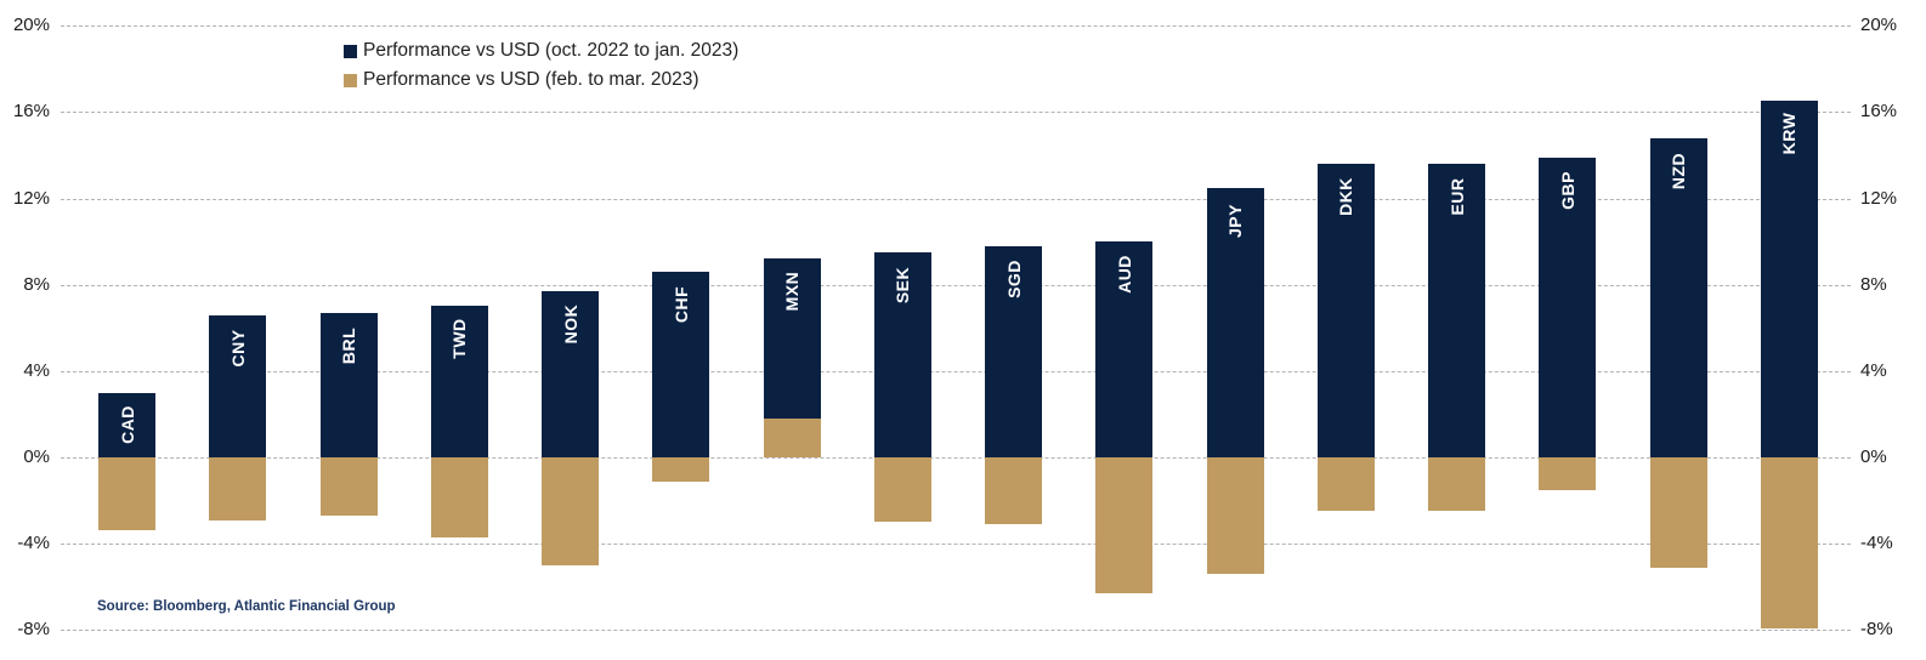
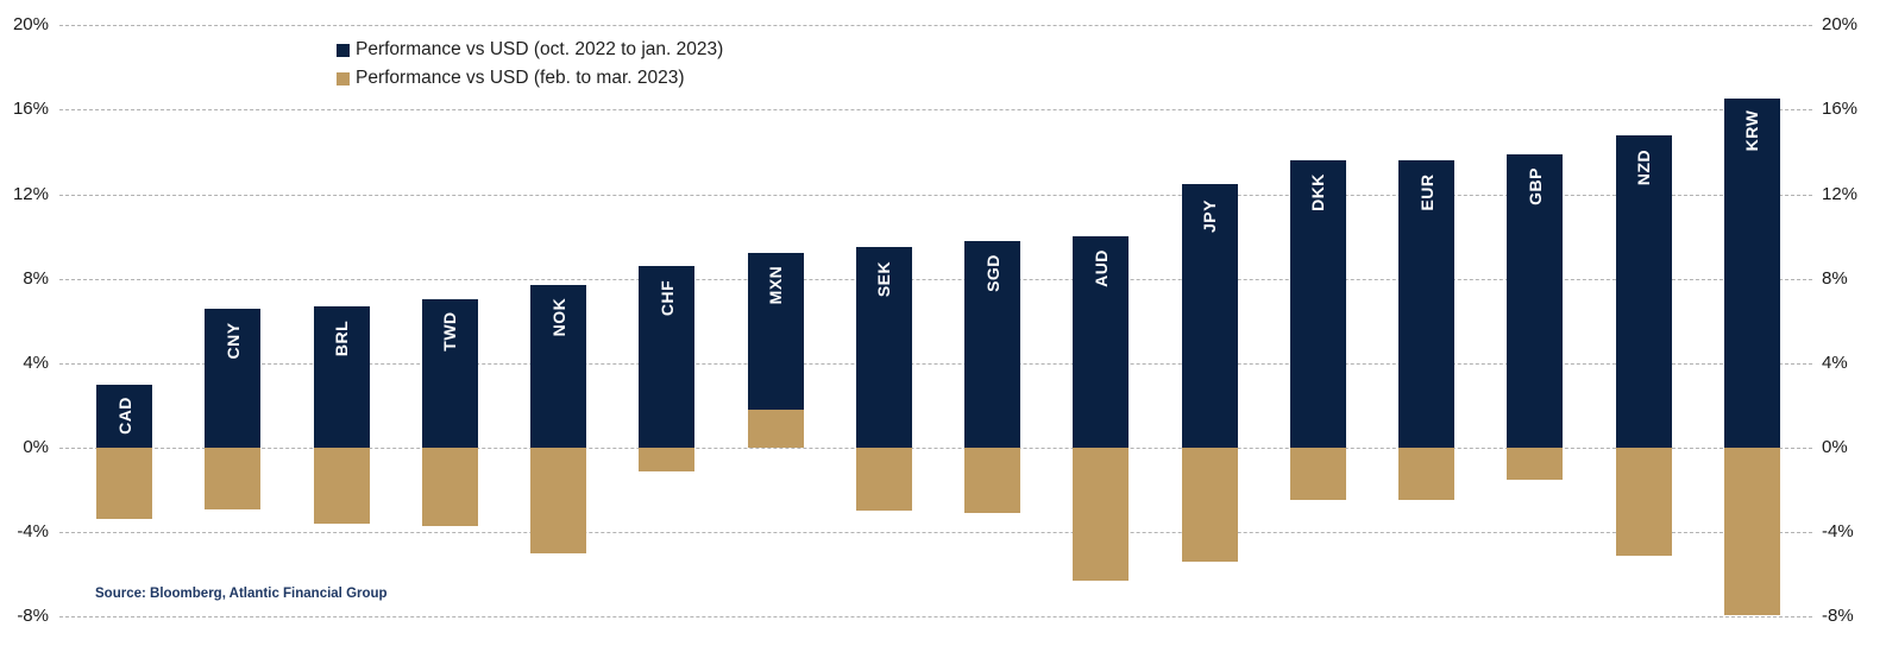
Performance vs USD (feb. to mar. 2023)/BRL: -2.7% -> -3.6%
